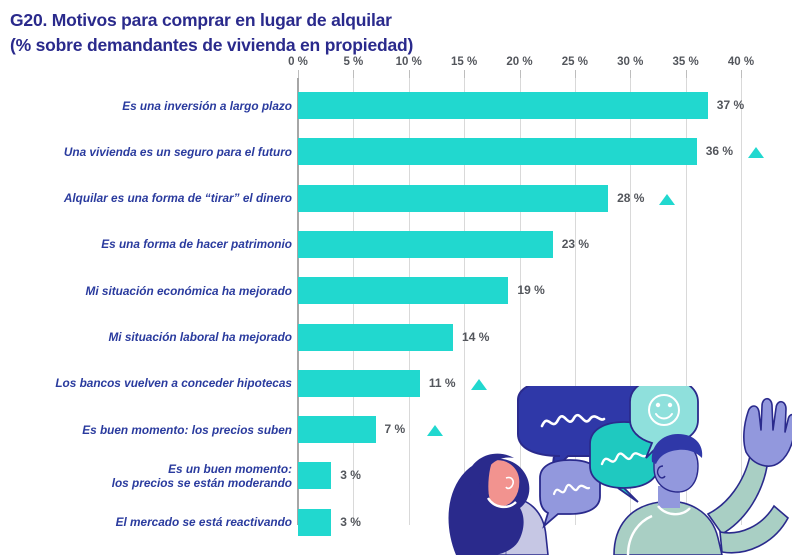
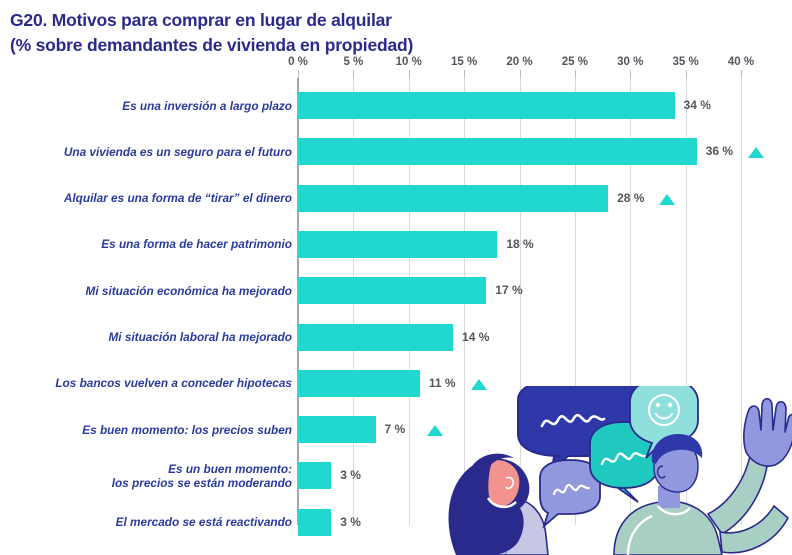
Es una inversión a largo plazo: 37 -> 34
Es una forma de hacer patrimonio: 23 -> 18
Mi situación económica ha mejorado: 19 -> 17
